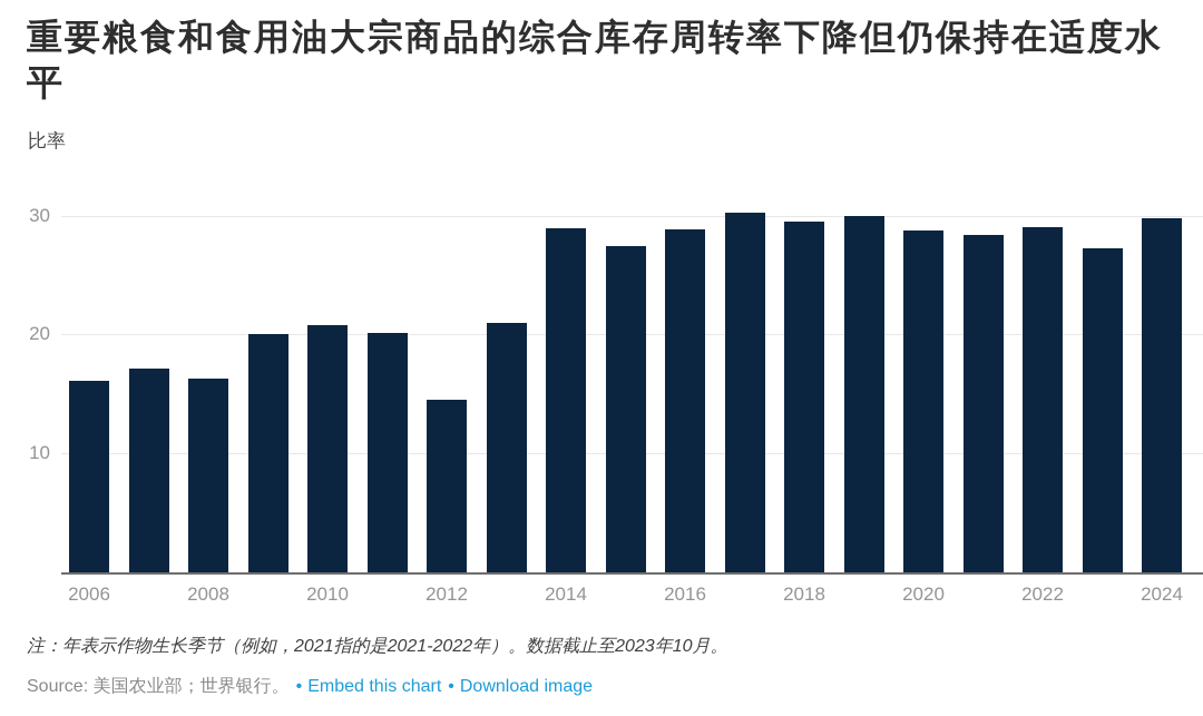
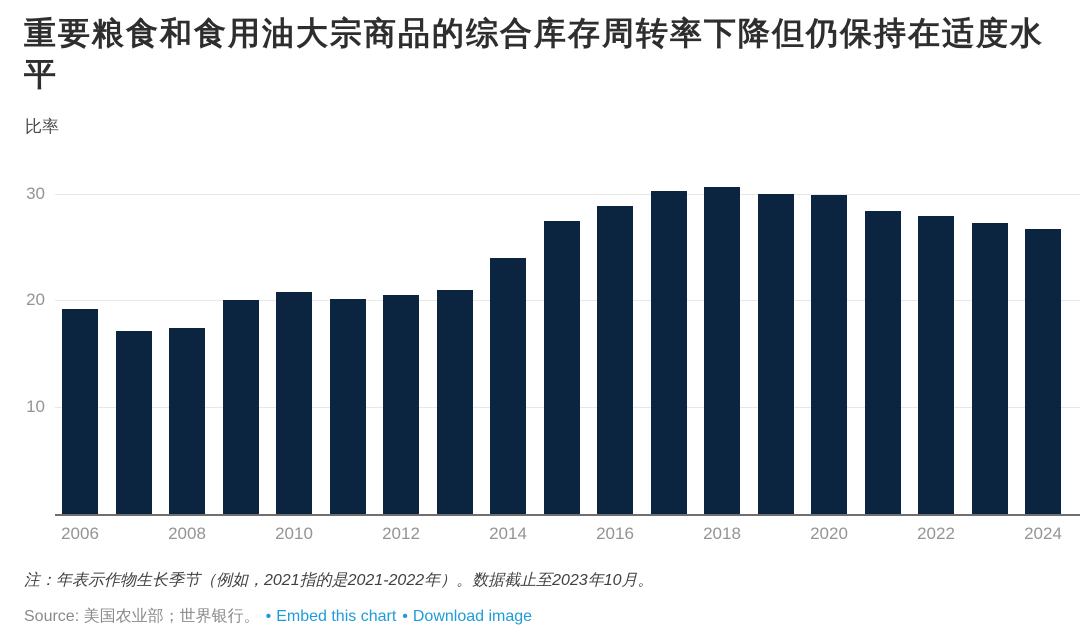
2006: 16.2 -> 19.3
2008: 16.4 -> 17.5
2012: 14.6 -> 20.6
2014: 29.1 -> 24.1
2018: 29.6 -> 30.8
2020: 28.9 -> 30.0
2022: 29.2 -> 28.0
2024: 29.9 -> 26.8
